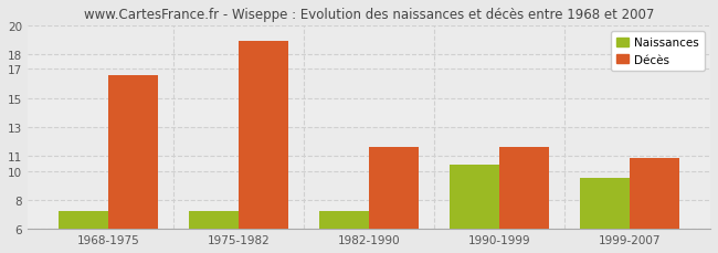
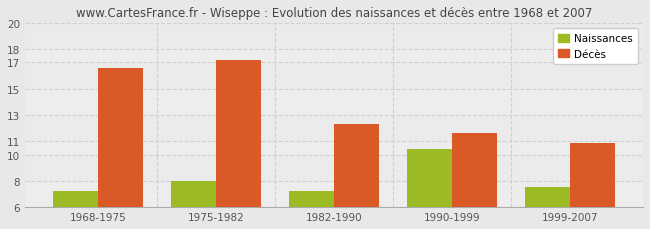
Naissances/1975-1982: 7.2 -> 8.0
Décès/1975-1982: 18.9 -> 17.2
Décès/1982-1990: 11.6 -> 12.3
Naissances/1999-2007: 9.5 -> 7.5
